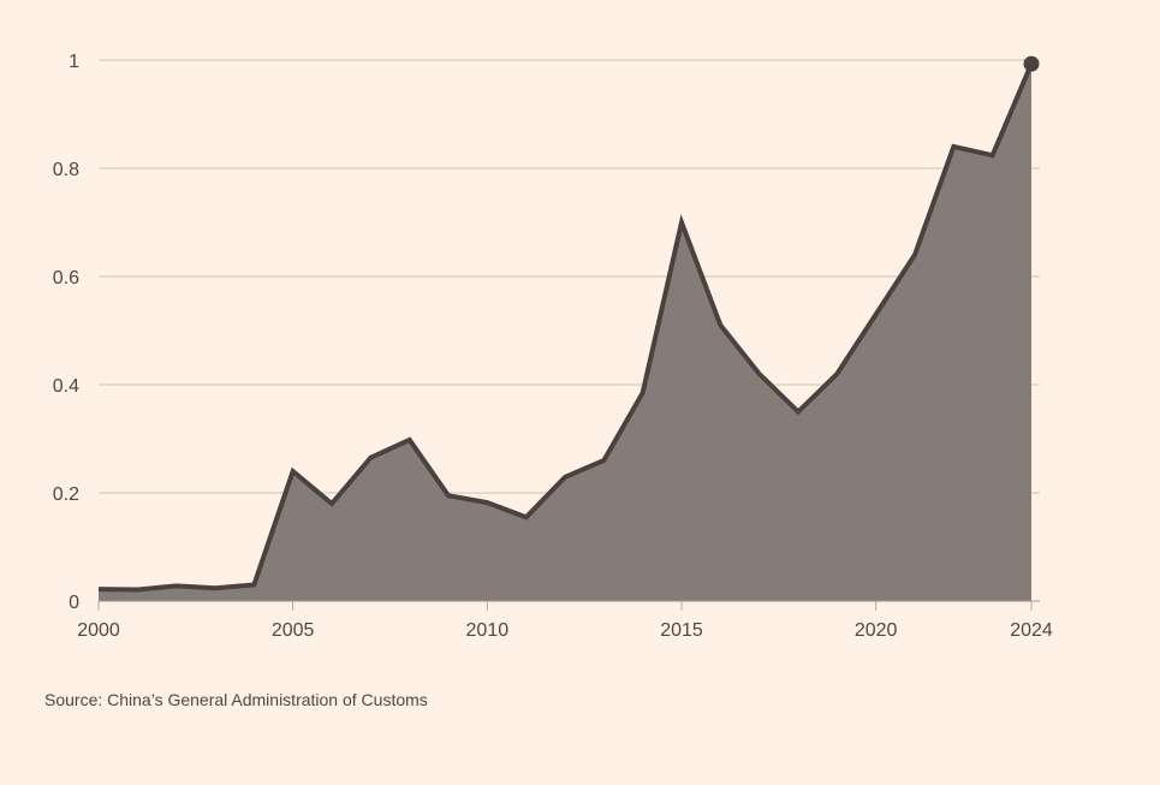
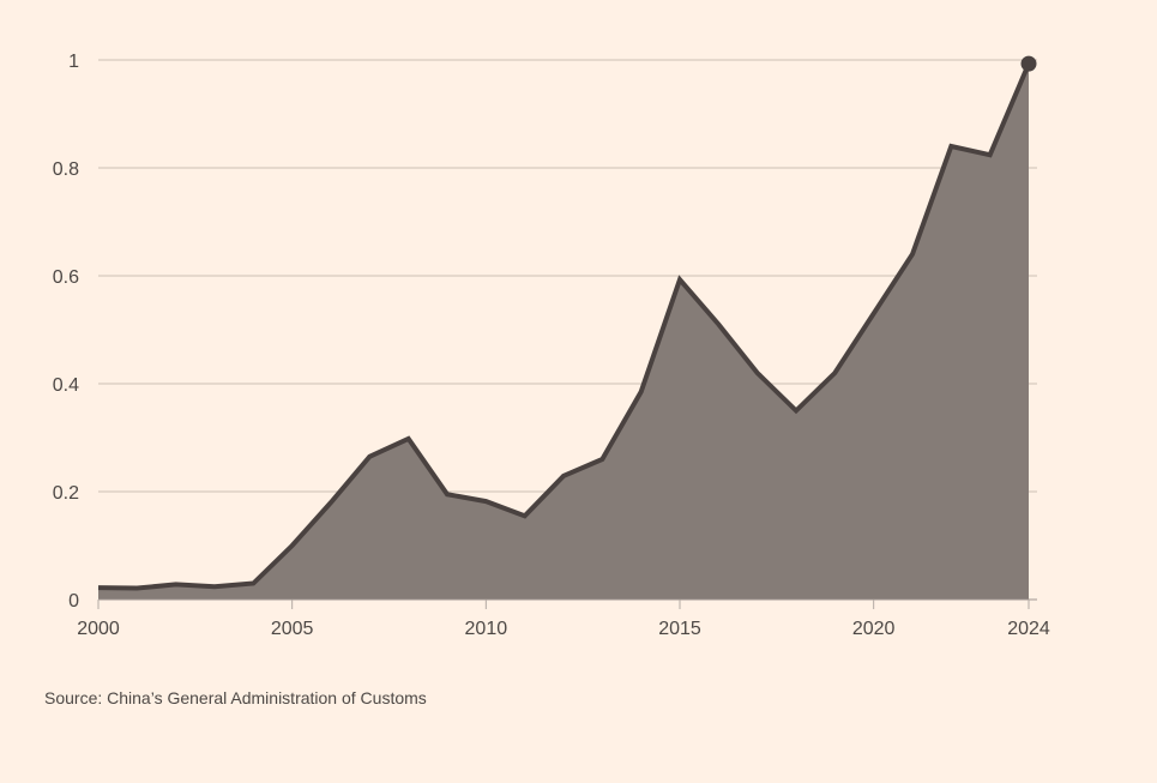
2005: 0.24 -> 0.10
2015: 0.70 -> 0.59
